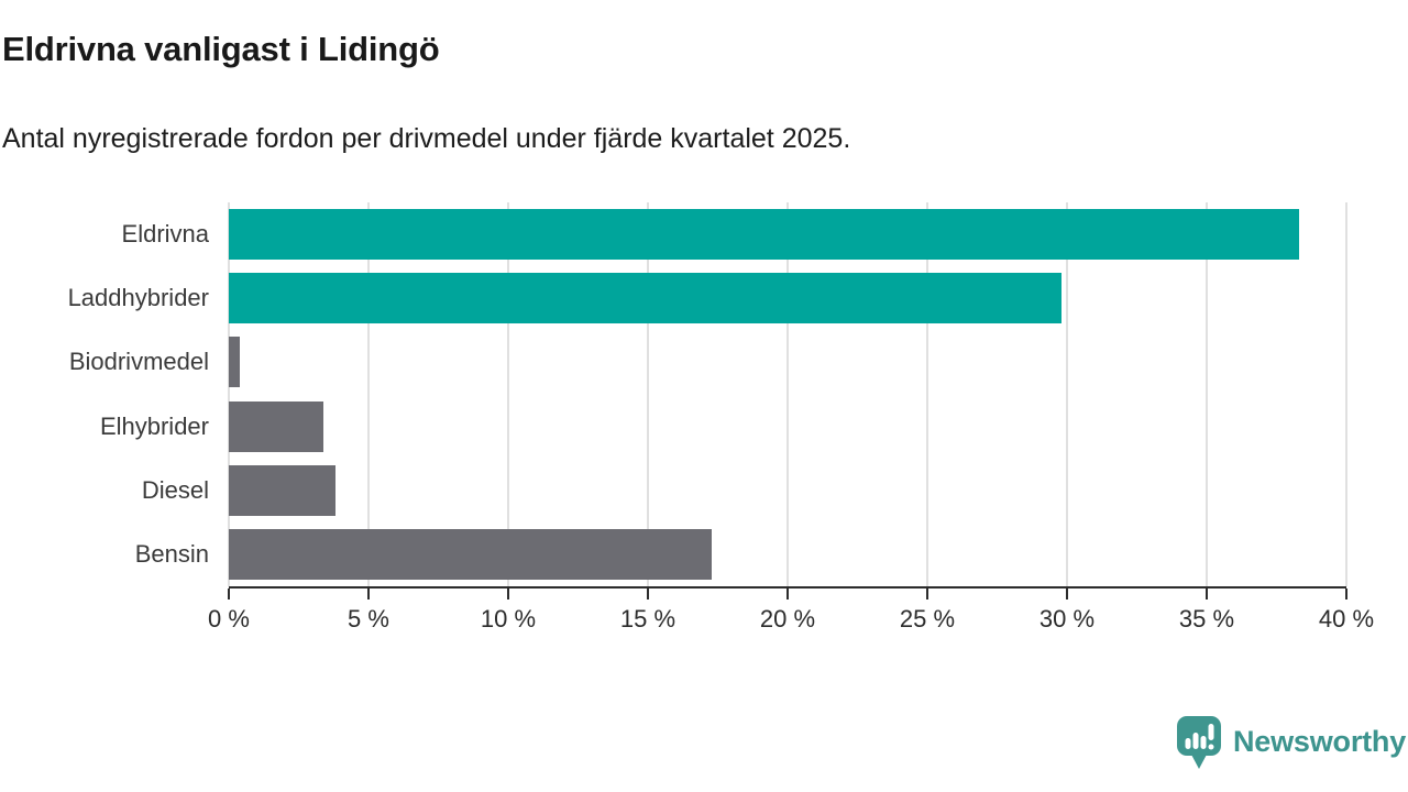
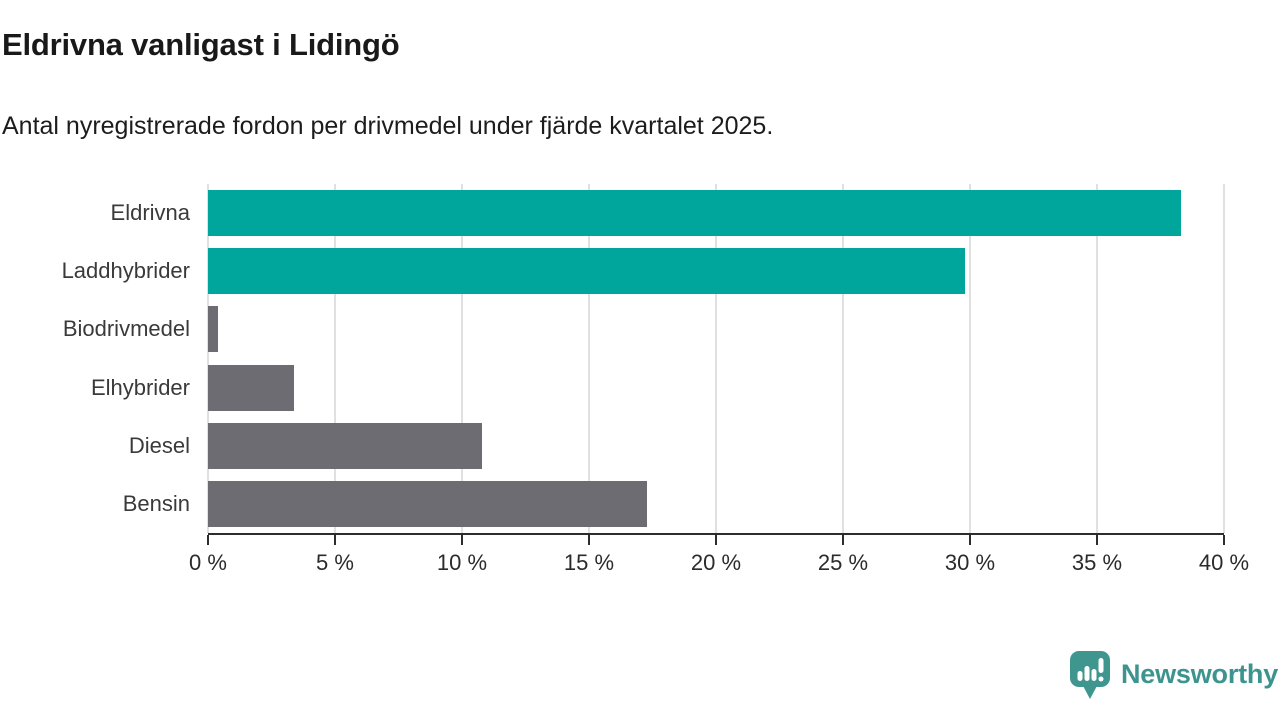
Diesel: 3.8% -> 10.8%
